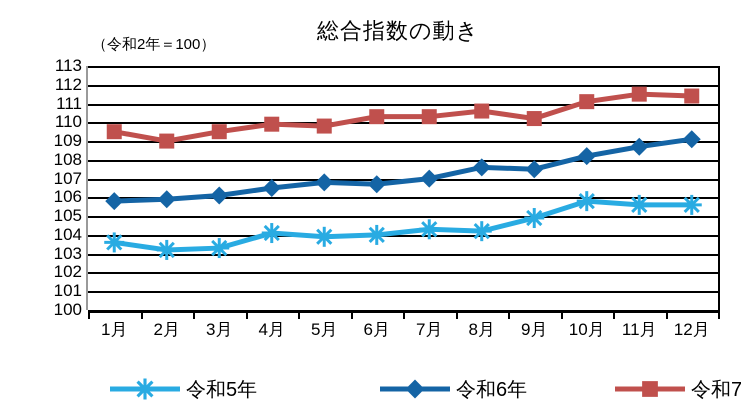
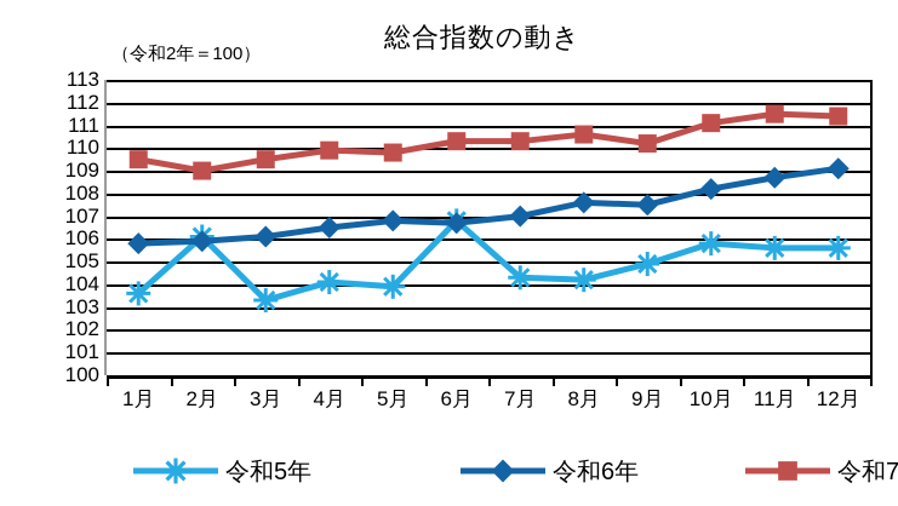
令和5年/2月: 103.2 -> 106.1
令和5年/6月: 104.0 -> 106.8
